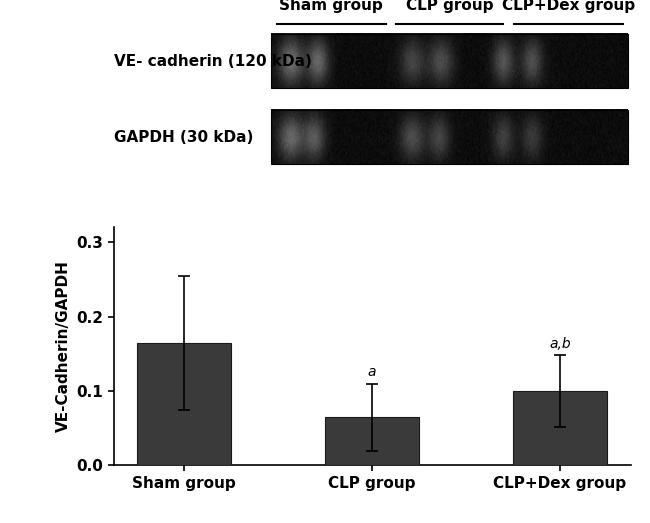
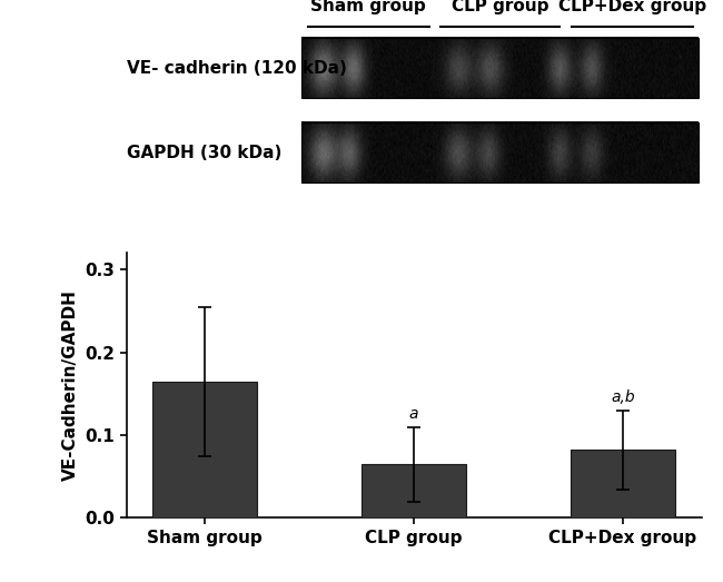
CLP+Dex group: 0.100 -> 0.082
